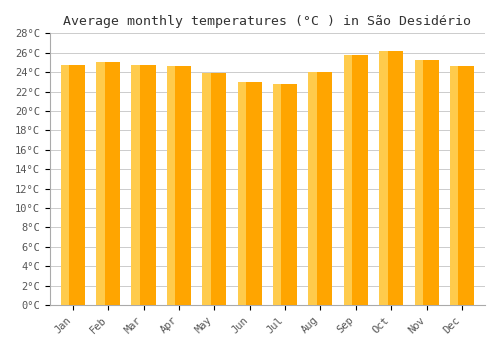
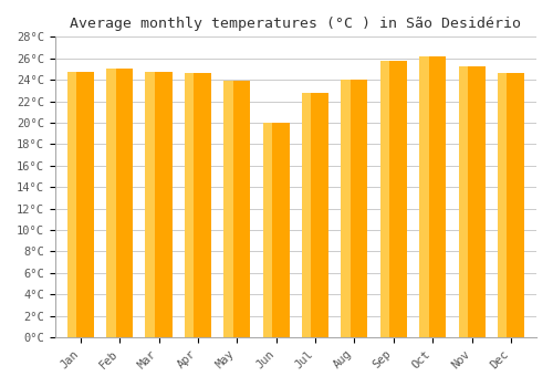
Jun: 23.0°C -> 20.0°C
